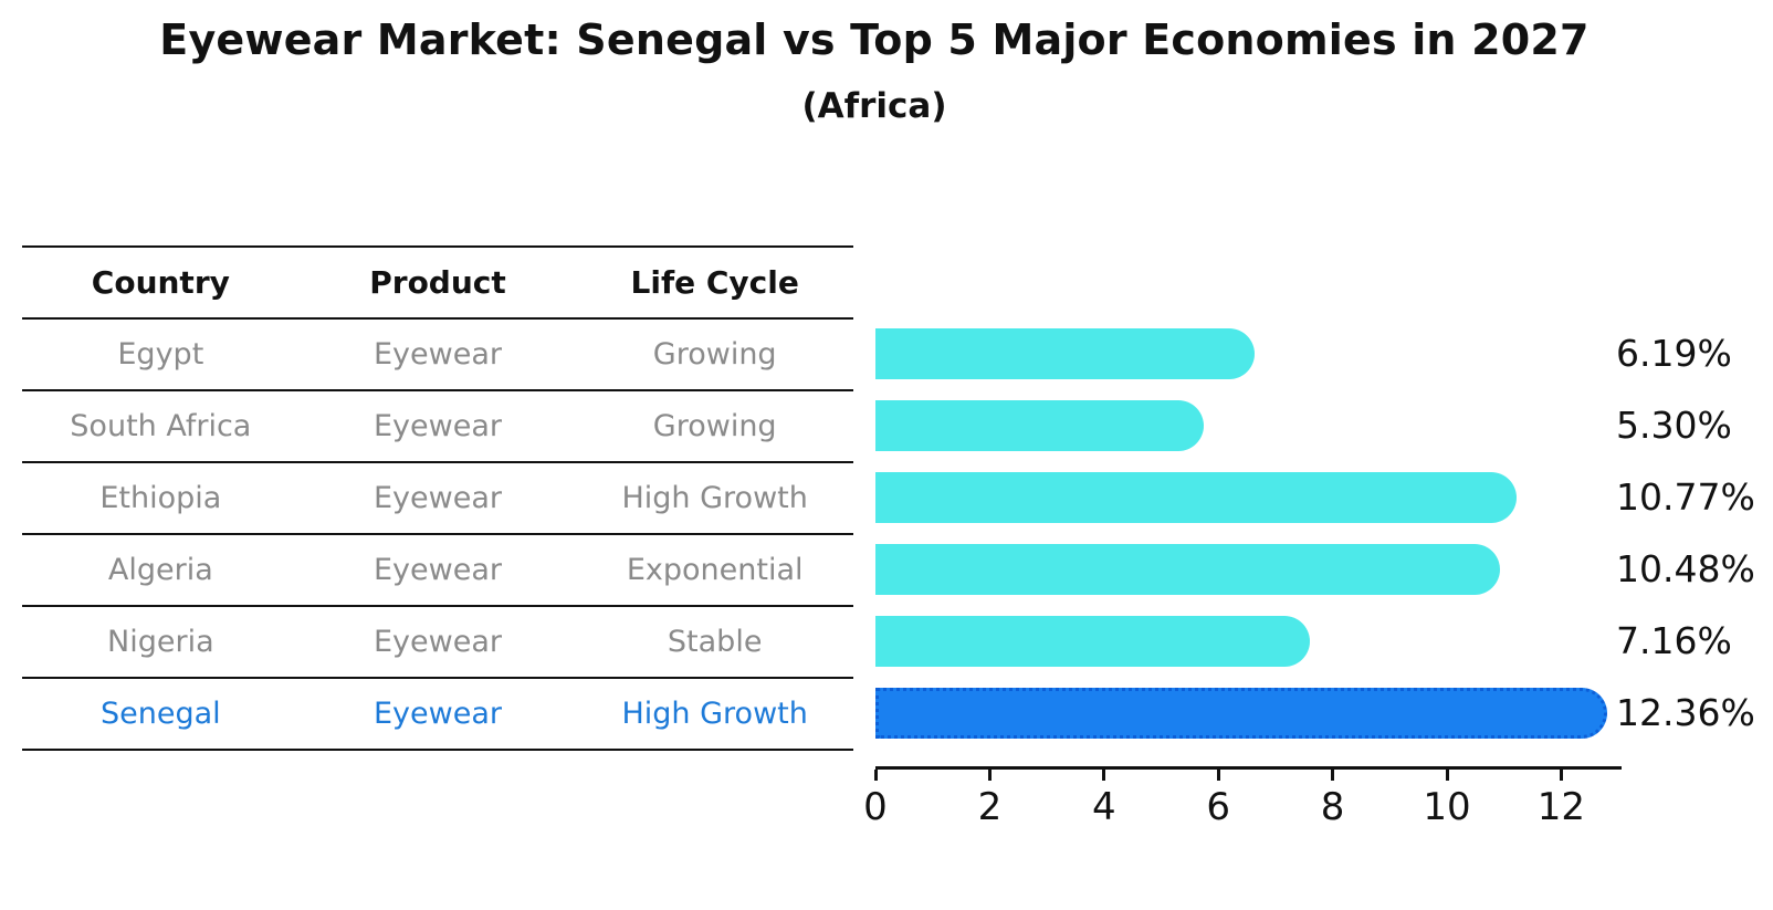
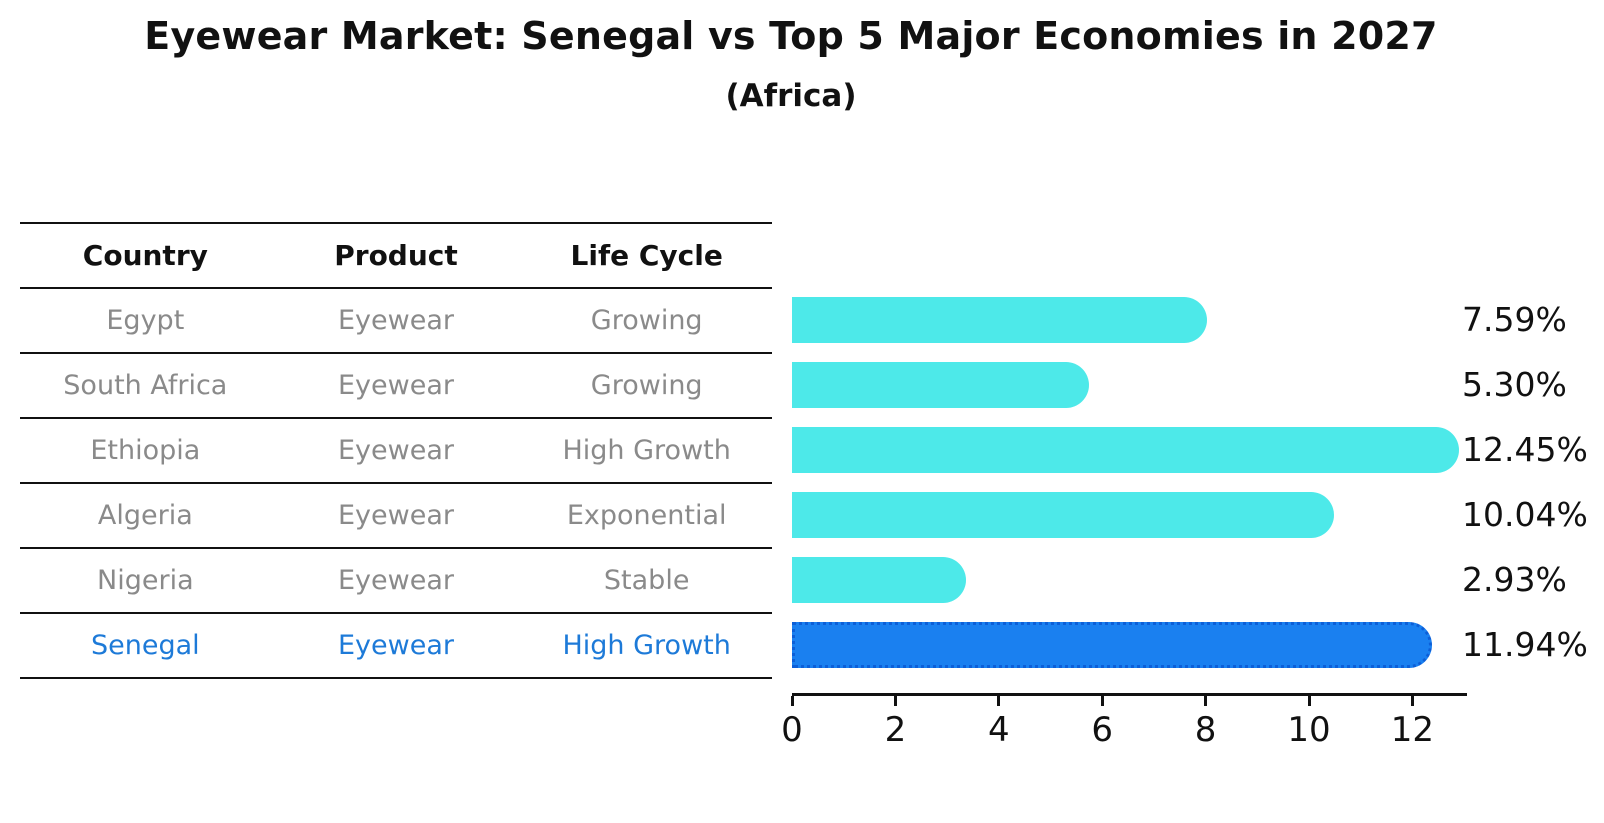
Egypt: 6.19% -> 7.59%
Ethiopia: 10.77% -> 12.45%
Algeria: 10.48% -> 10.04%
Nigeria: 7.16% -> 2.93%
Senegal: 12.36% -> 11.94%
